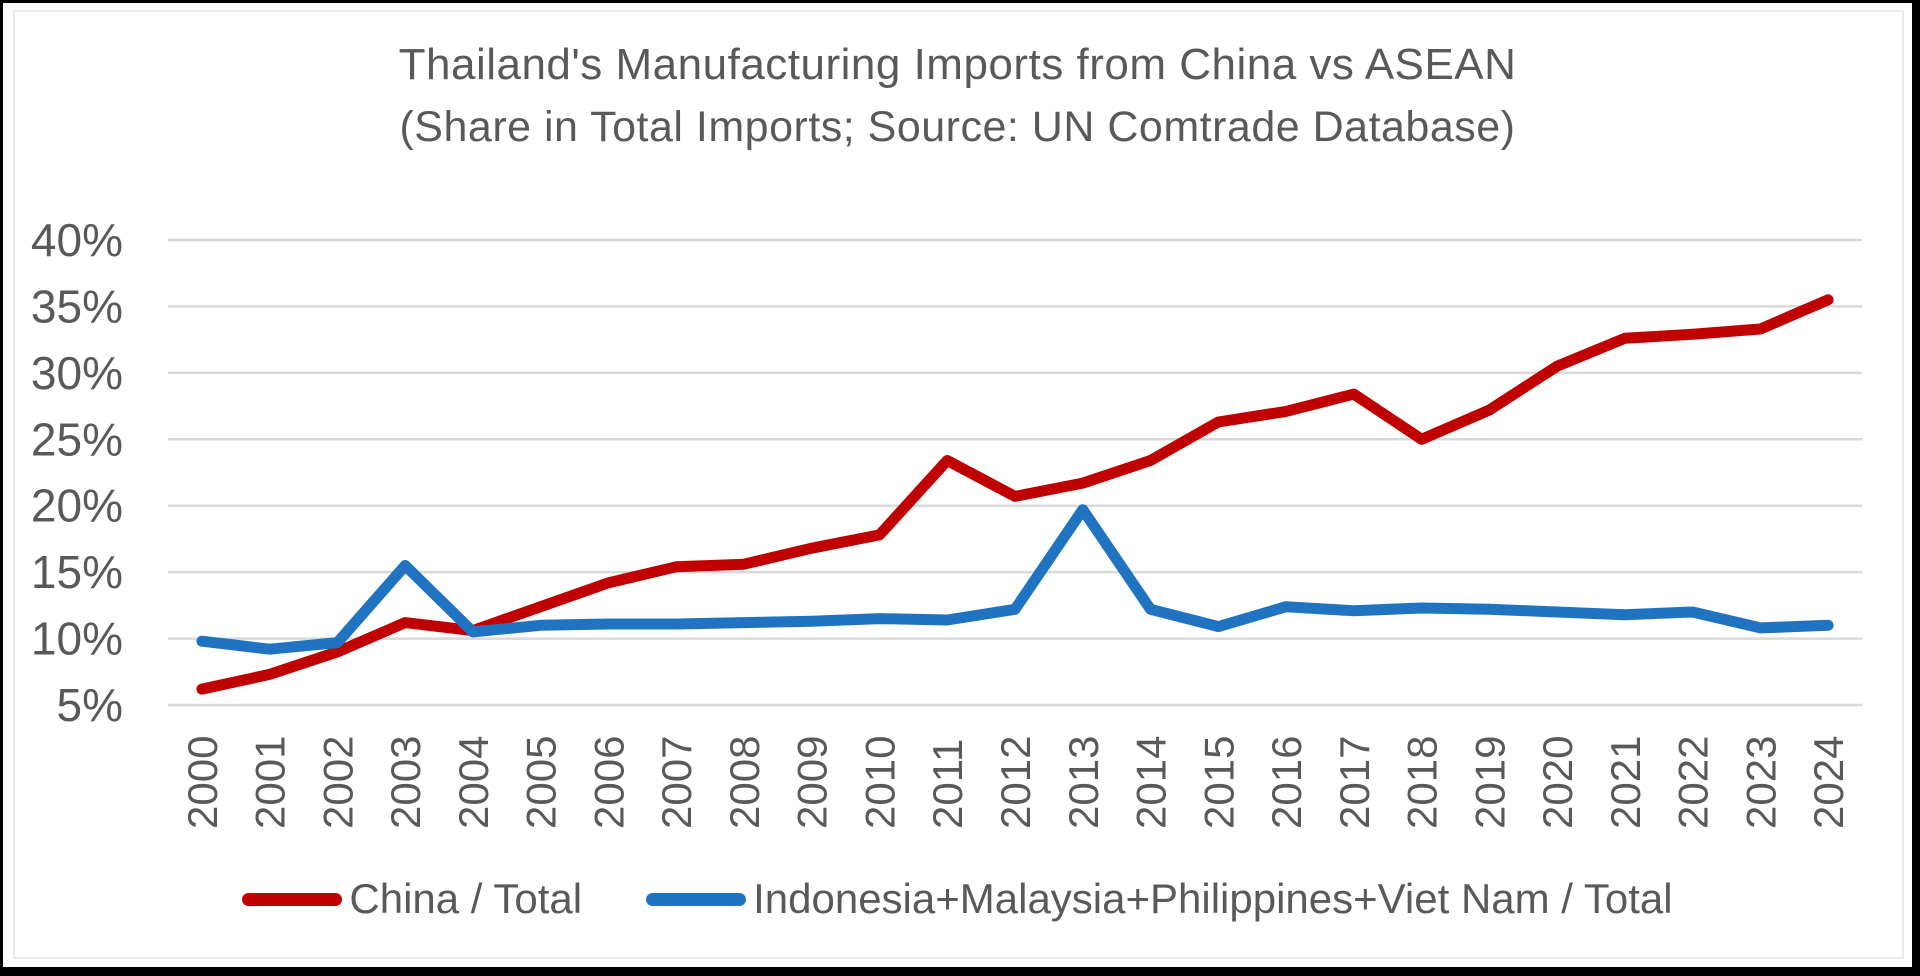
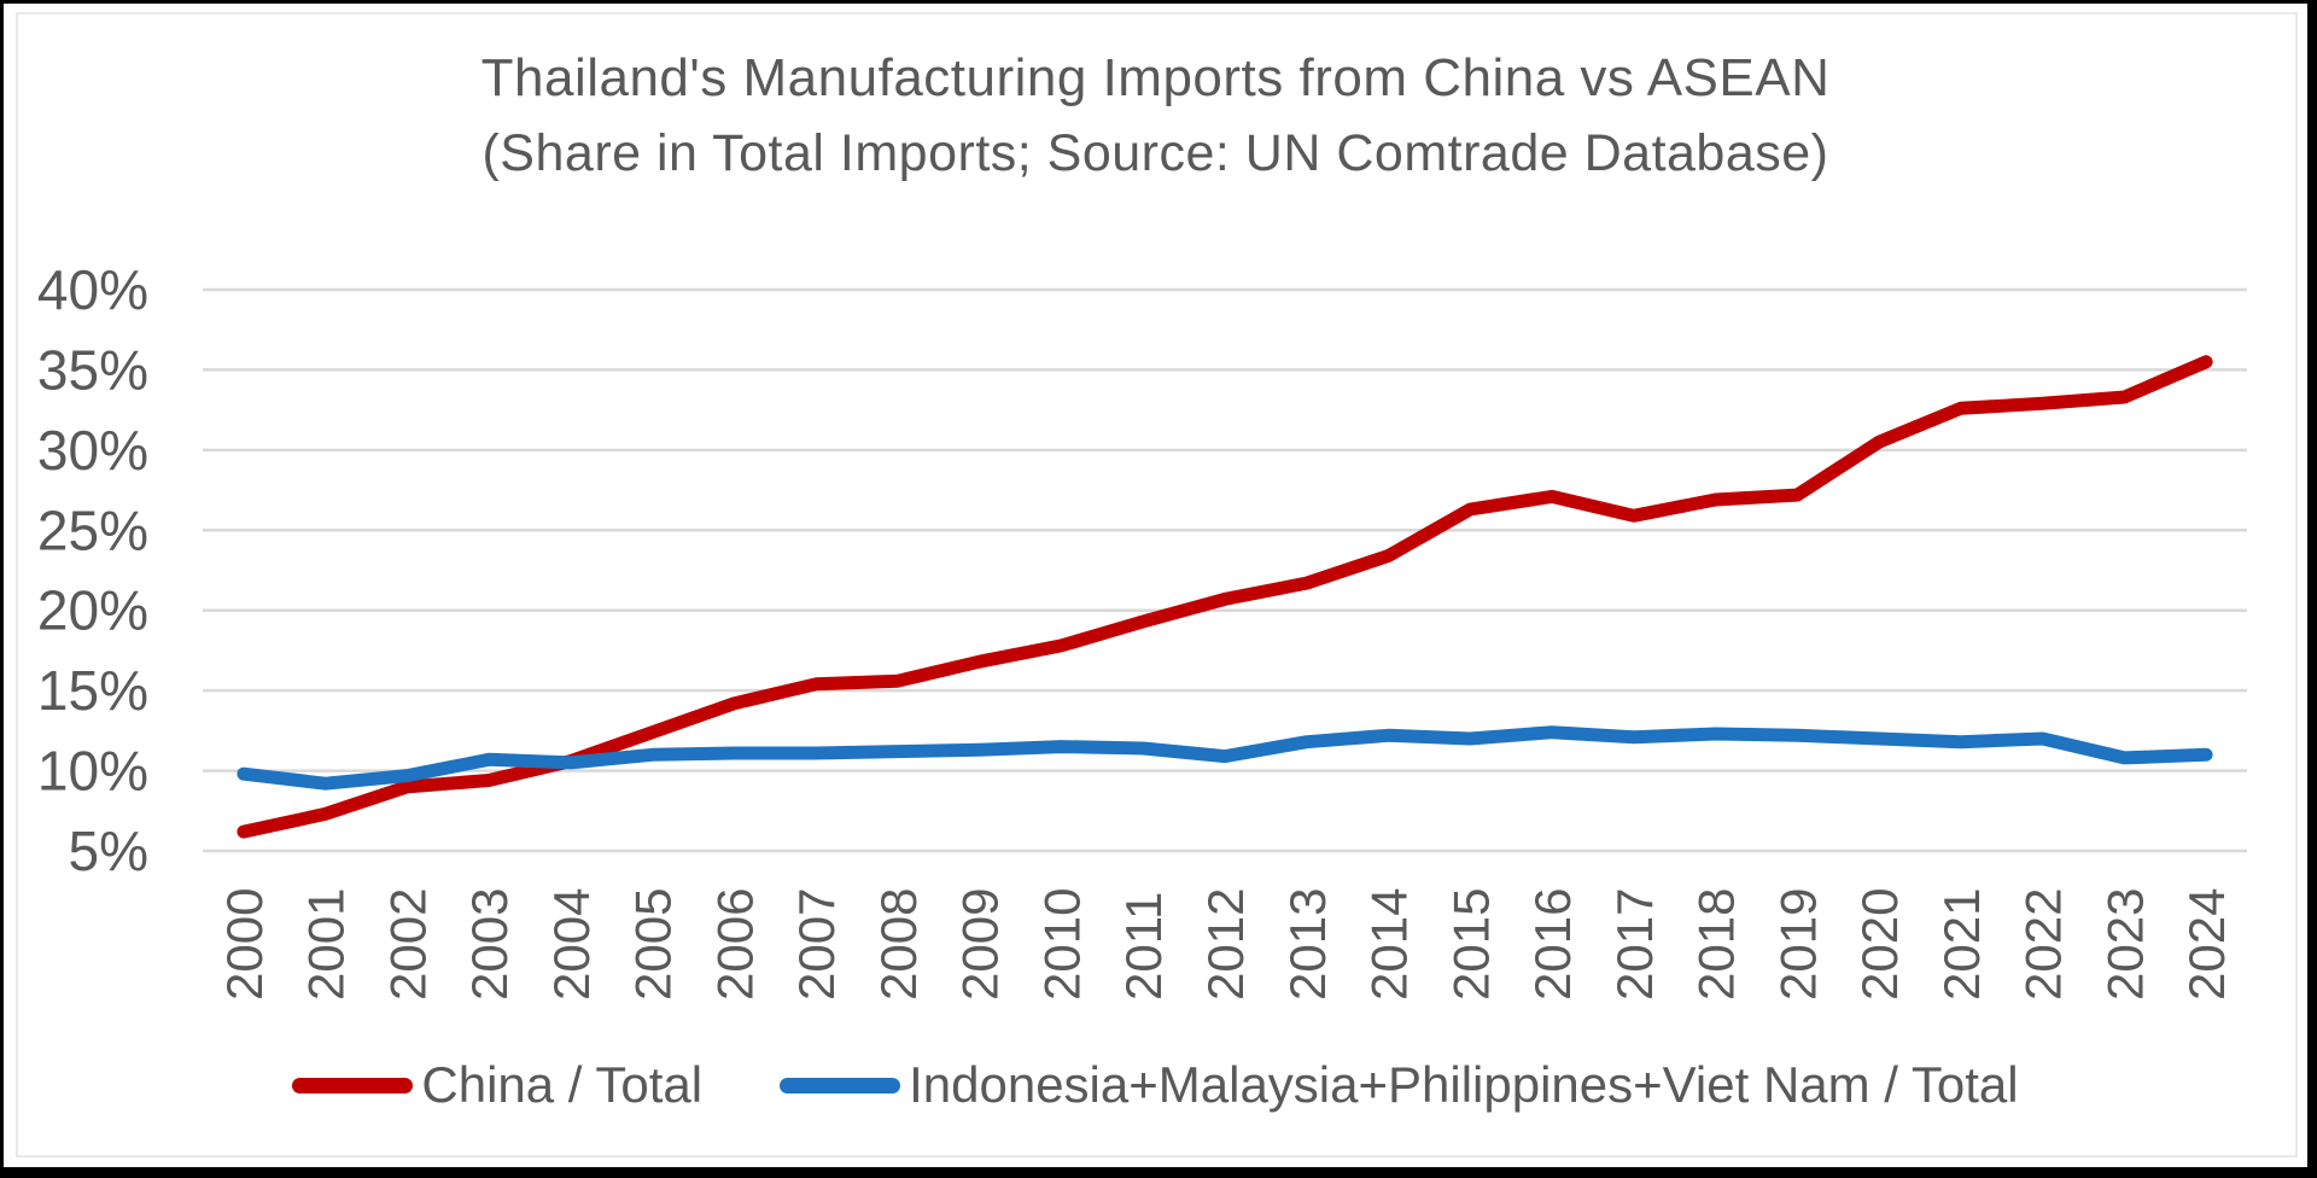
China / Total/2003: 11.2% -> 9.4%
Indonesia+Malaysia+Philippines+Viet Nam / Total/2003: 15.5% -> 10.7%
China / Total/2011: 23.4% -> 19.3%
Indonesia+Malaysia+Philippines+Viet Nam / Total/2012: 12.2% -> 10.9%
Indonesia+Malaysia+Philippines+Viet Nam / Total/2013: 19.7% -> 11.8%
Indonesia+Malaysia+Philippines+Viet Nam / Total/2015: 10.9% -> 12.0%
China / Total/2017: 28.4% -> 25.9%
China / Total/2018: 25.0% -> 26.9%
